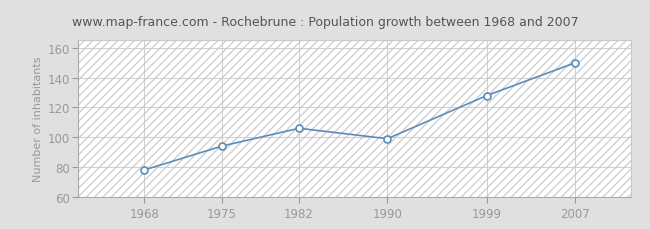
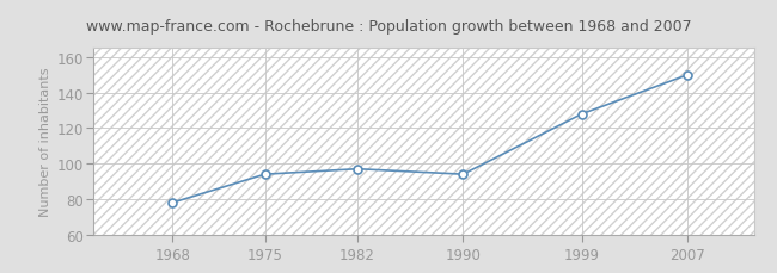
1982: 106 -> 97
1990: 99 -> 94
